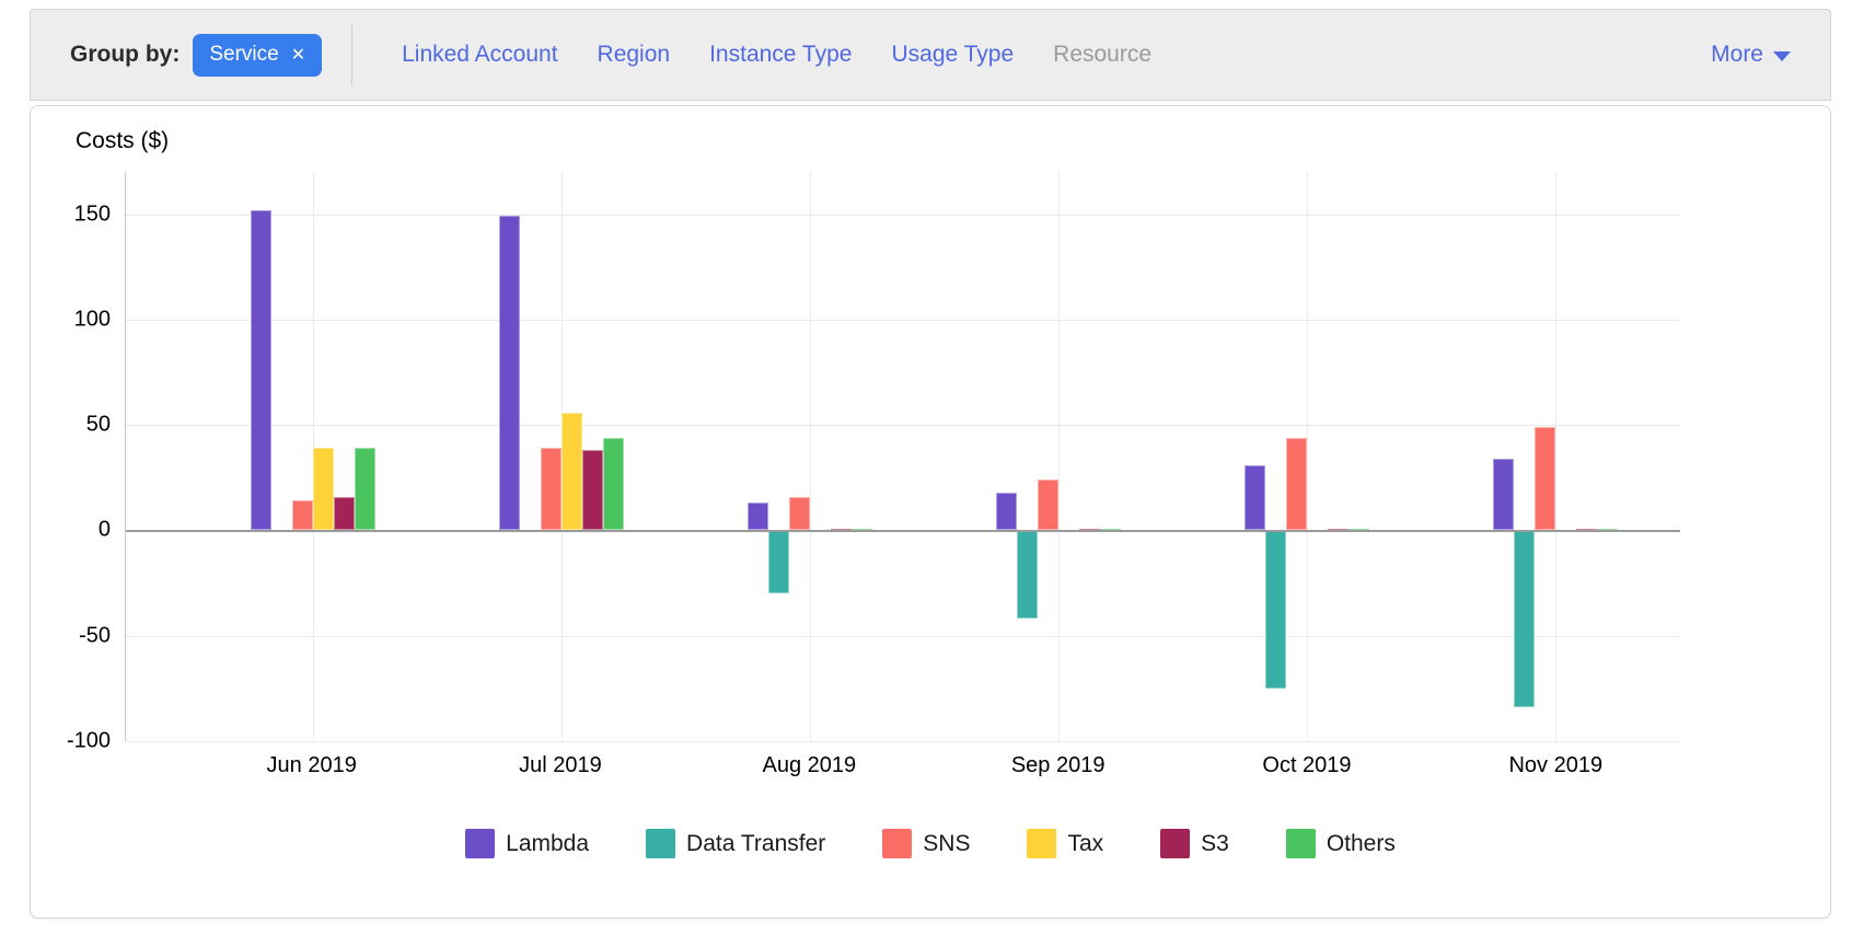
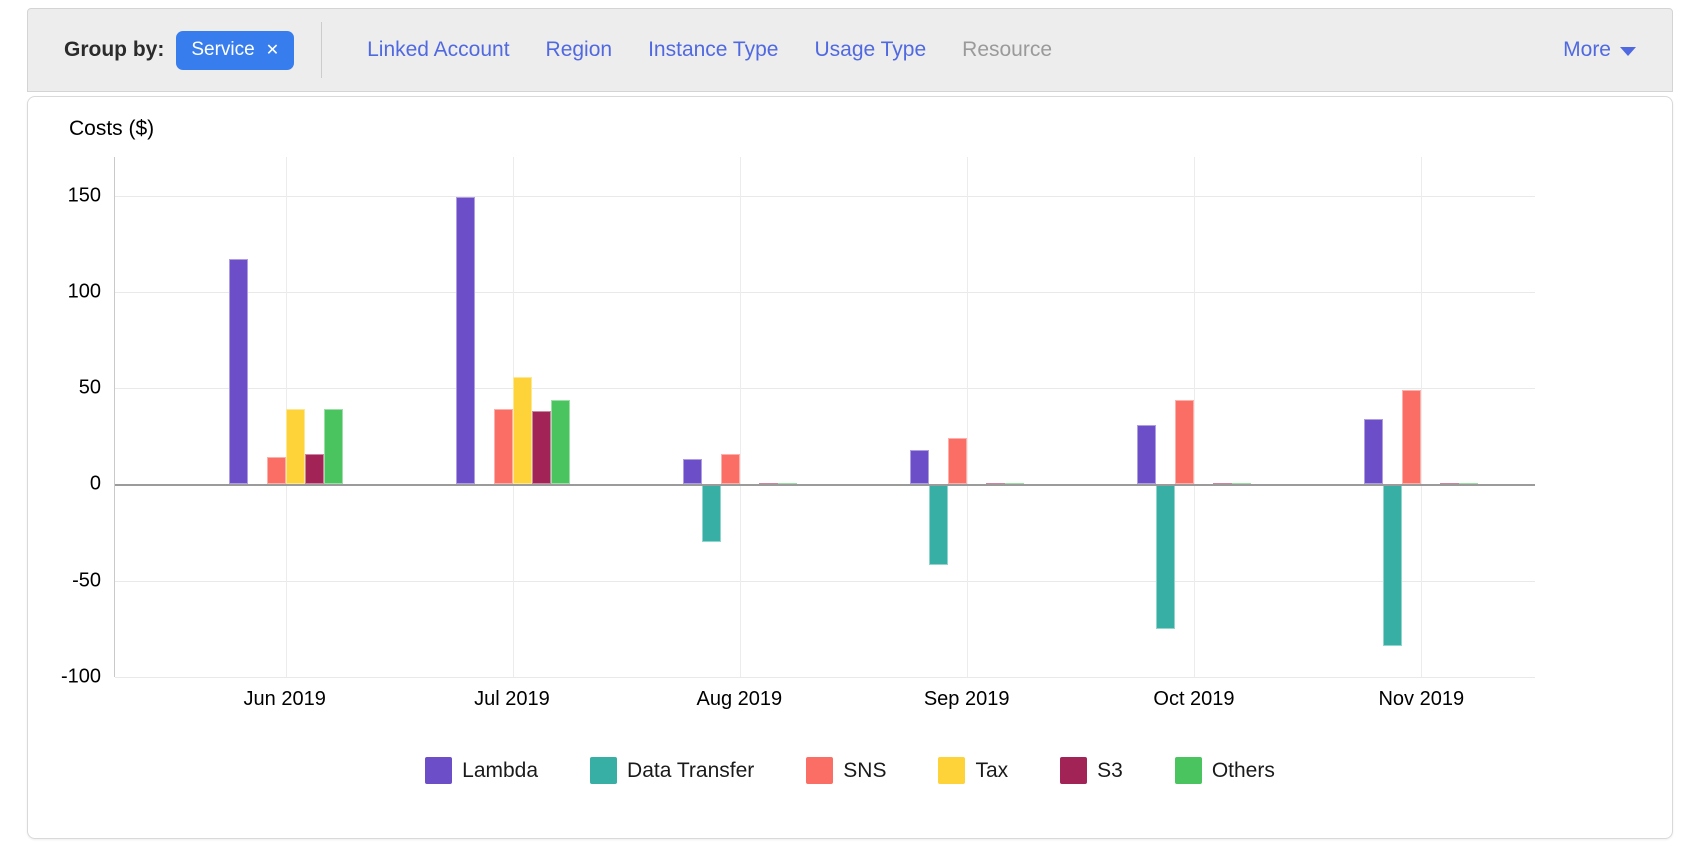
Lambda/Jun 2019: 152 -> 117
